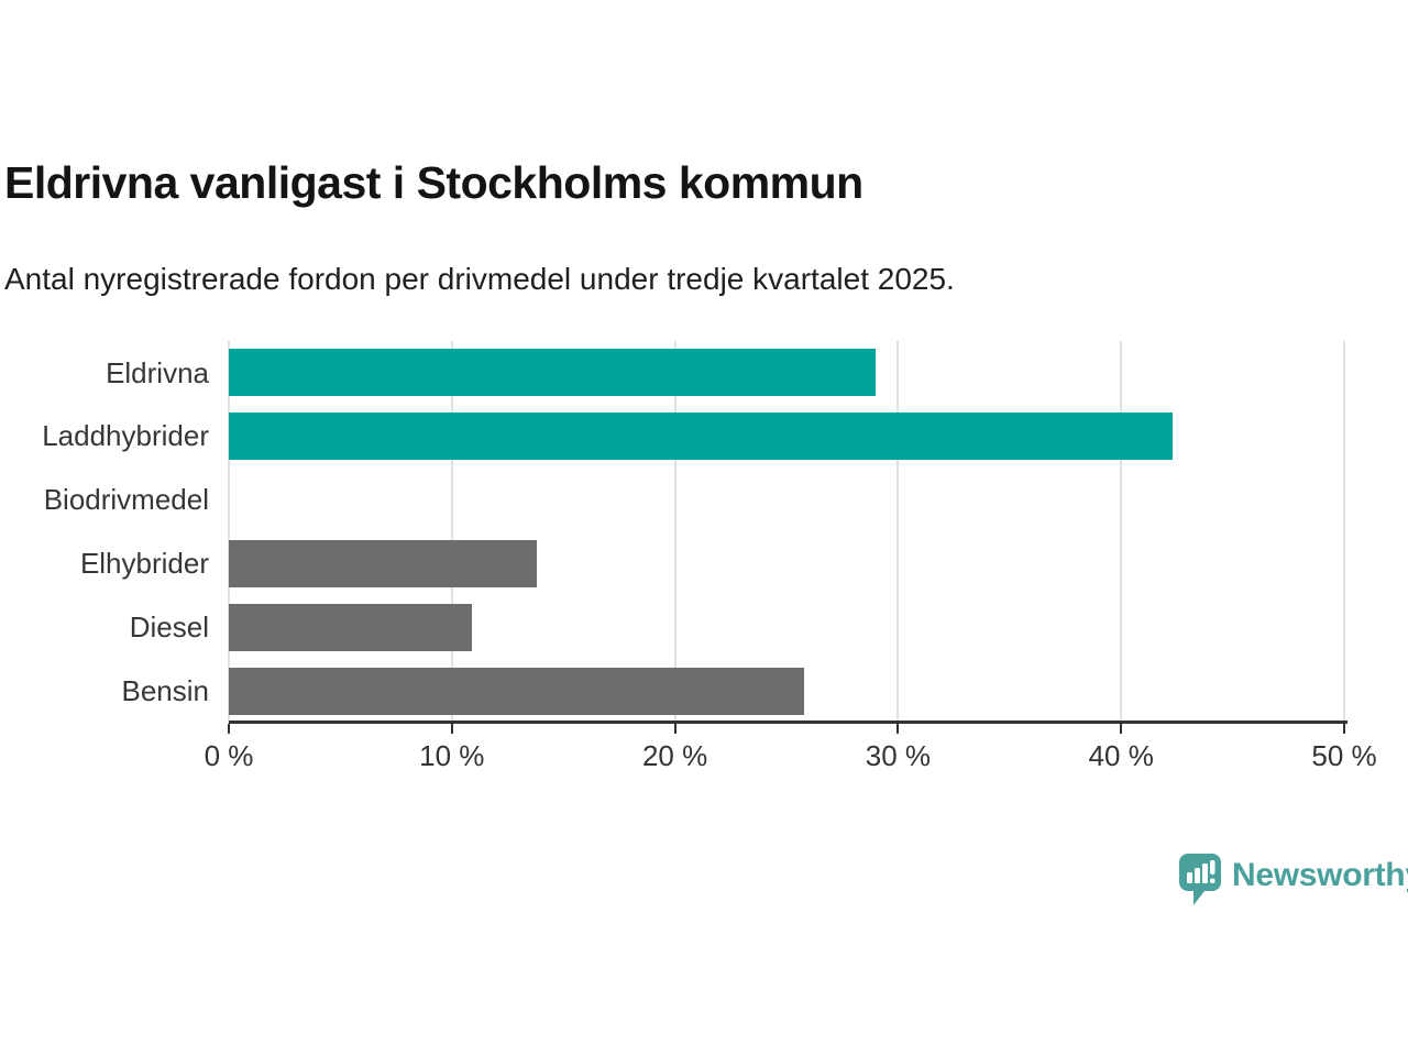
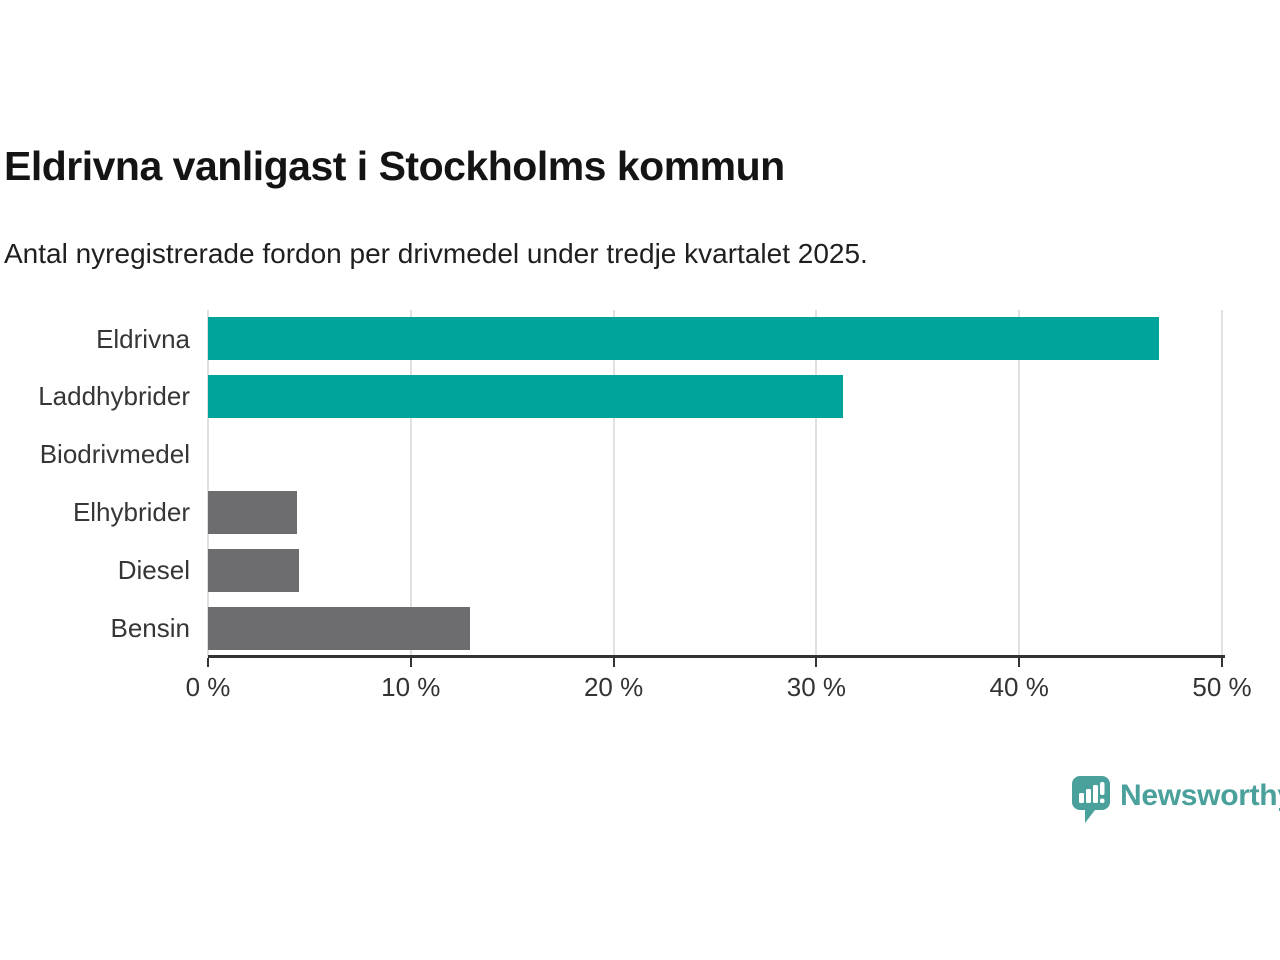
Eldrivna: 29.0% -> 46.9%
Laddhybrider: 42.3% -> 31.3%
Elhybrider: 13.8% -> 4.4%
Diesel: 10.9% -> 4.5%
Bensin: 25.8% -> 12.9%
